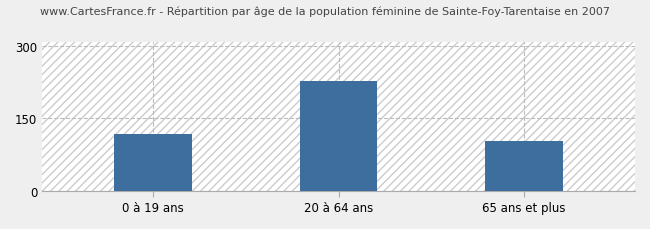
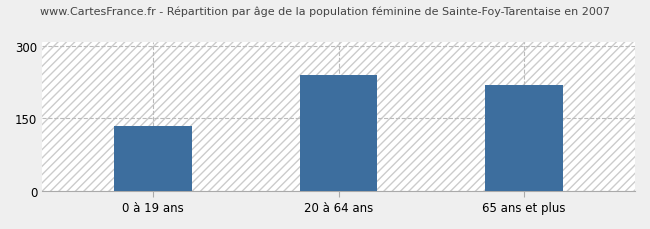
0 à 19 ans: 118 -> 135
20 à 64 ans: 228 -> 240
65 ans et plus: 103 -> 220
